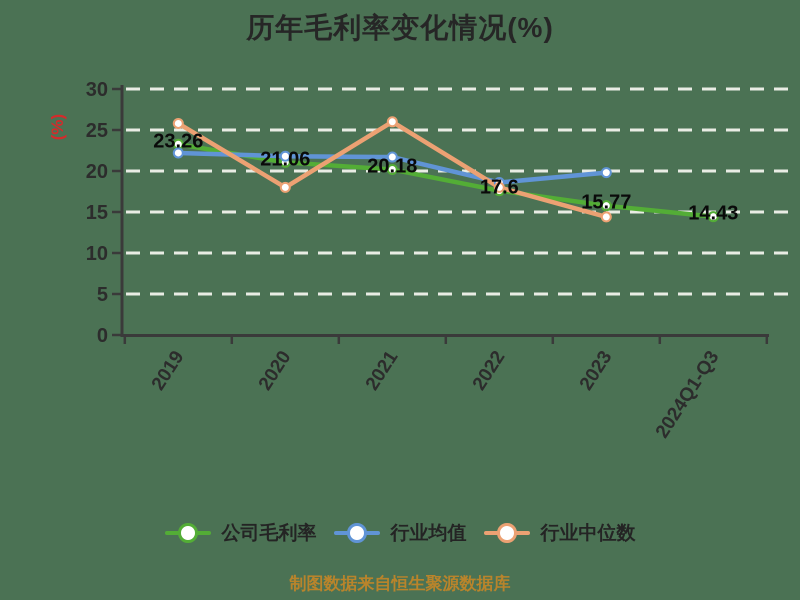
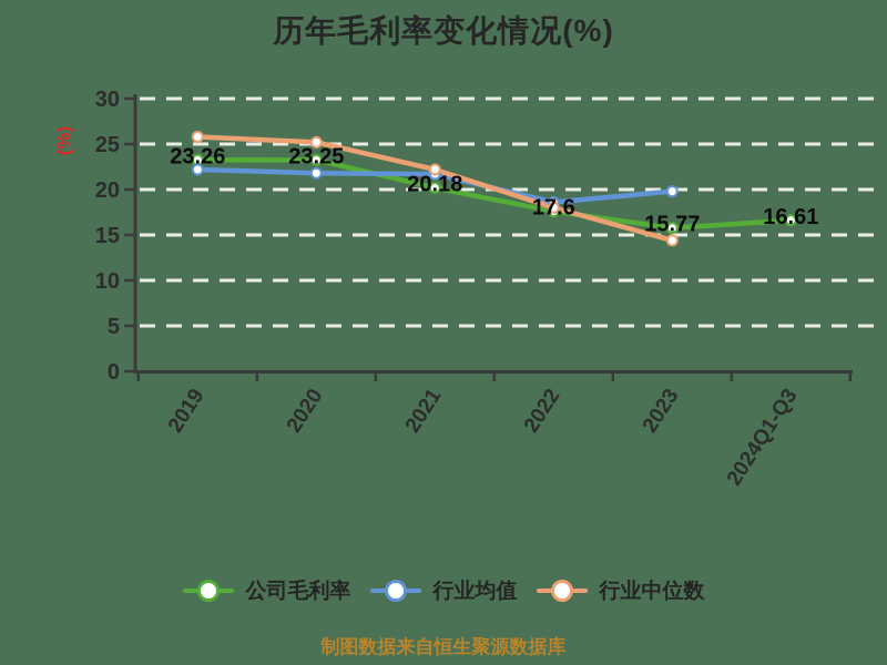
公司毛利率/2020: 21.06 -> 23.25
行业中位数/2020: 18 -> 25
行业中位数/2021: 26 -> 22
公司毛利率/2024Q1-Q3: 14.43 -> 16.61
